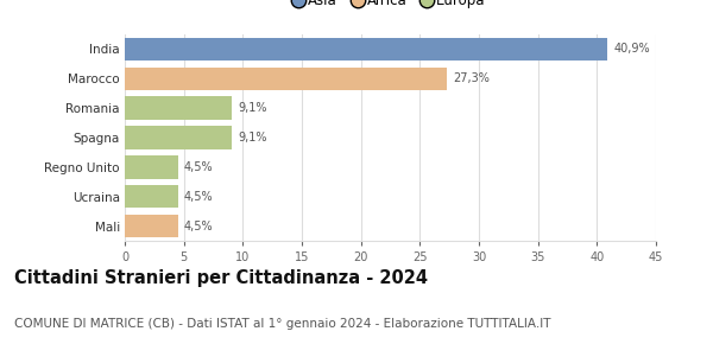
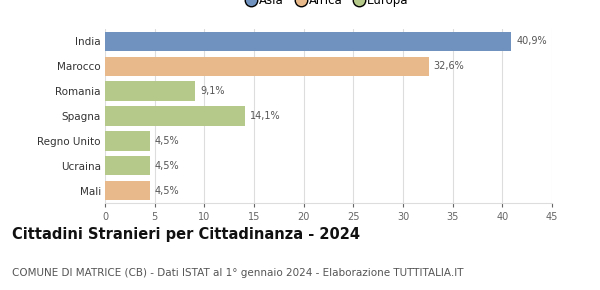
Marocco: 27,3% -> 32,6%
Spagna: 9,1% -> 14,1%
